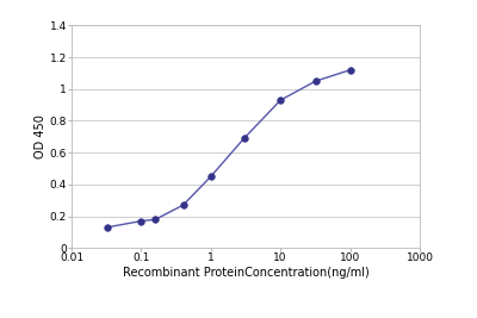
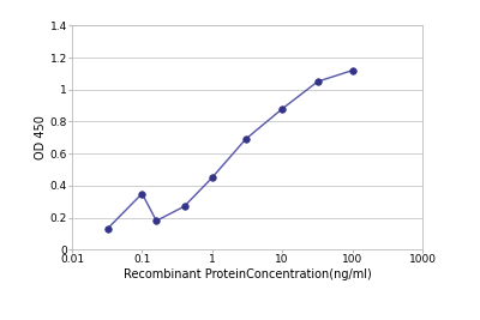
0.1: 0.17 -> 0.35
10: 0.93 -> 0.88
